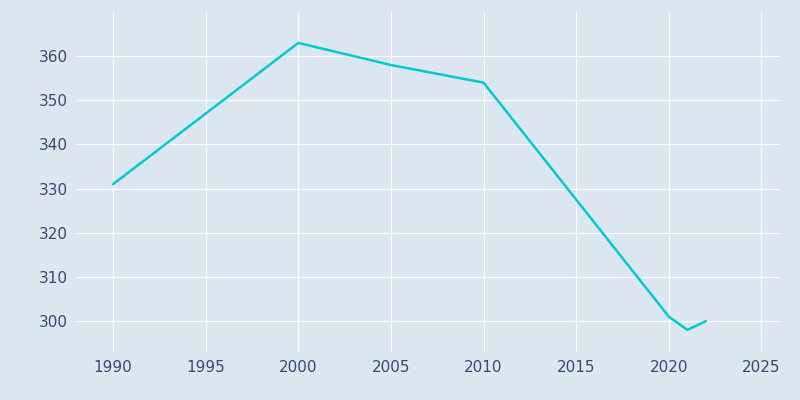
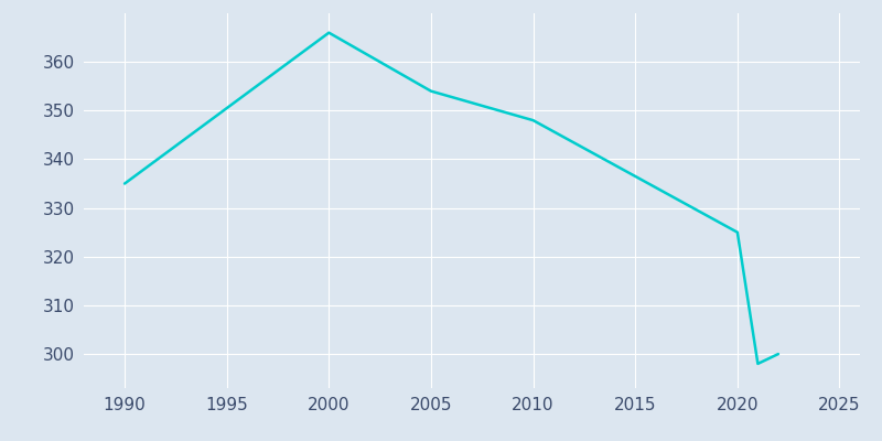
1990: 331 -> 335
2000: 363 -> 366
2005: 358 -> 354
2010: 354 -> 348
2020: 301 -> 325
